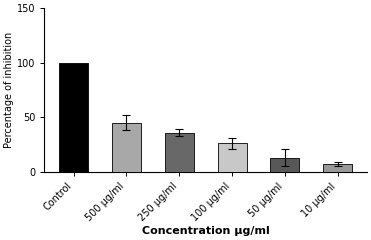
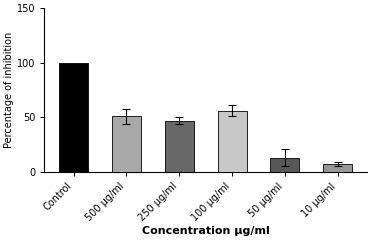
500 μg/ml: 45 -> 51
250 μg/ml: 36 -> 47
100 μg/ml: 26 -> 56
